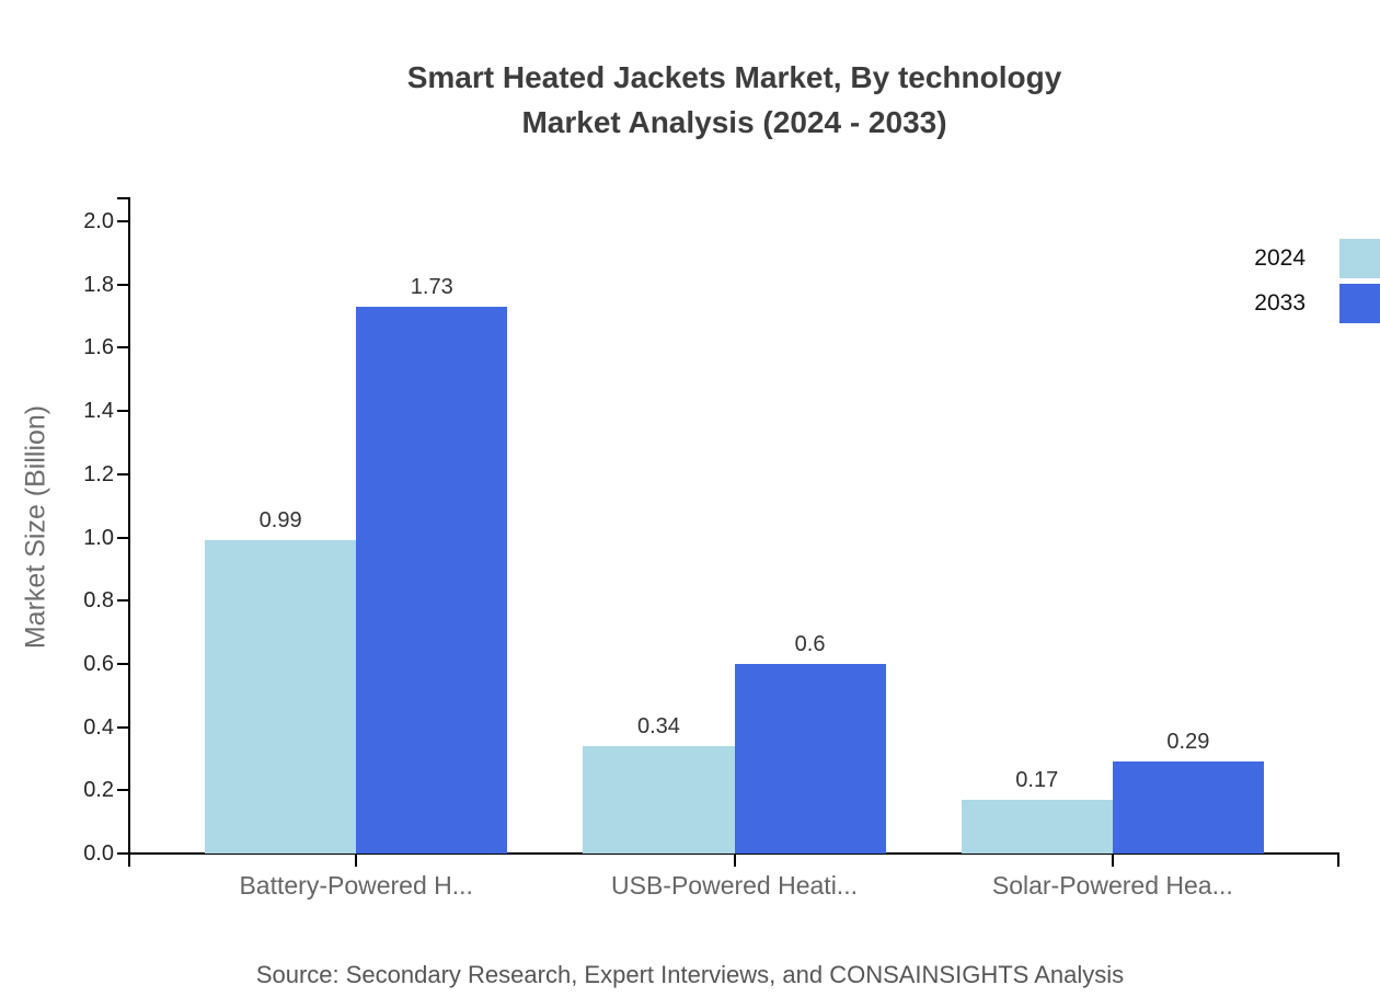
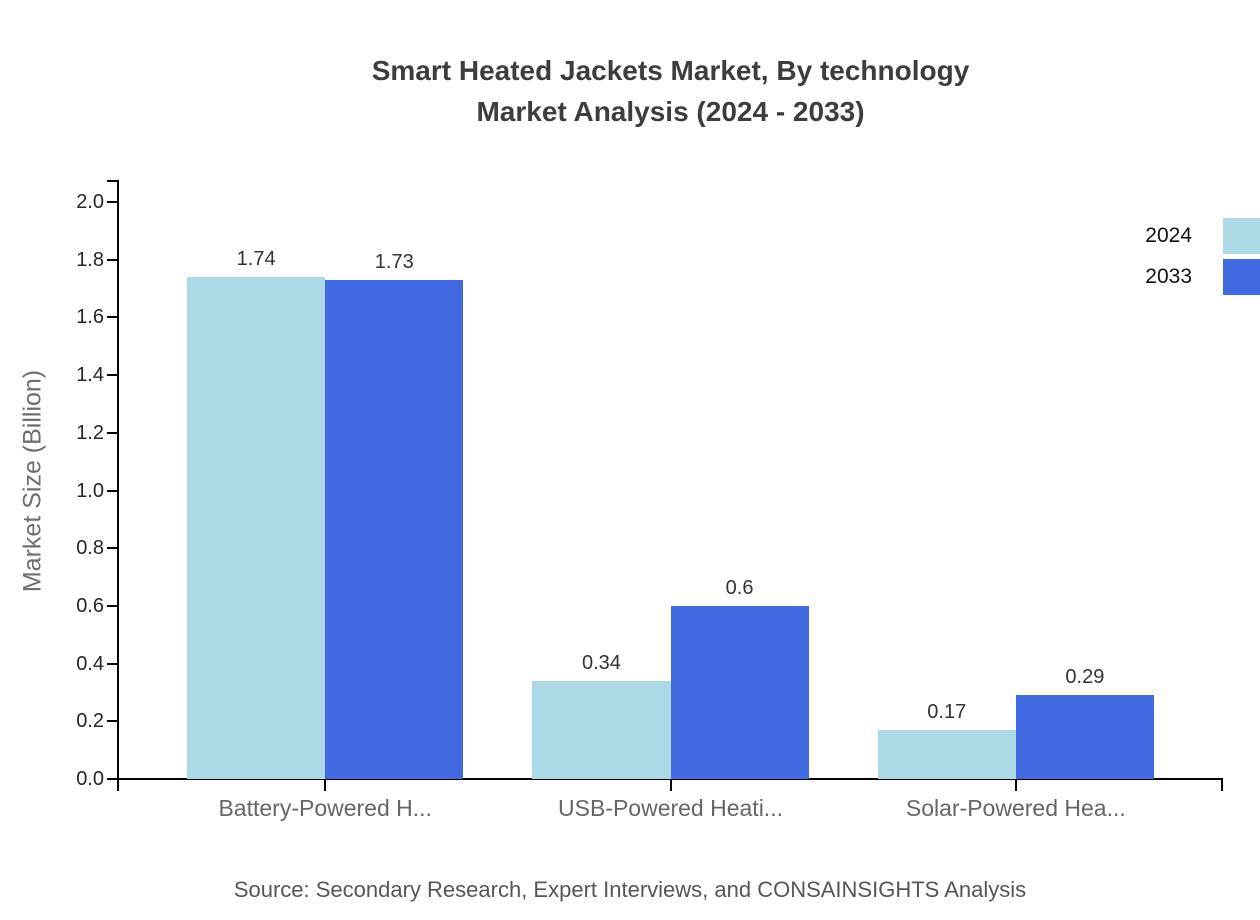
2024/Battery-Powered H...: 0.99 -> 1.74
